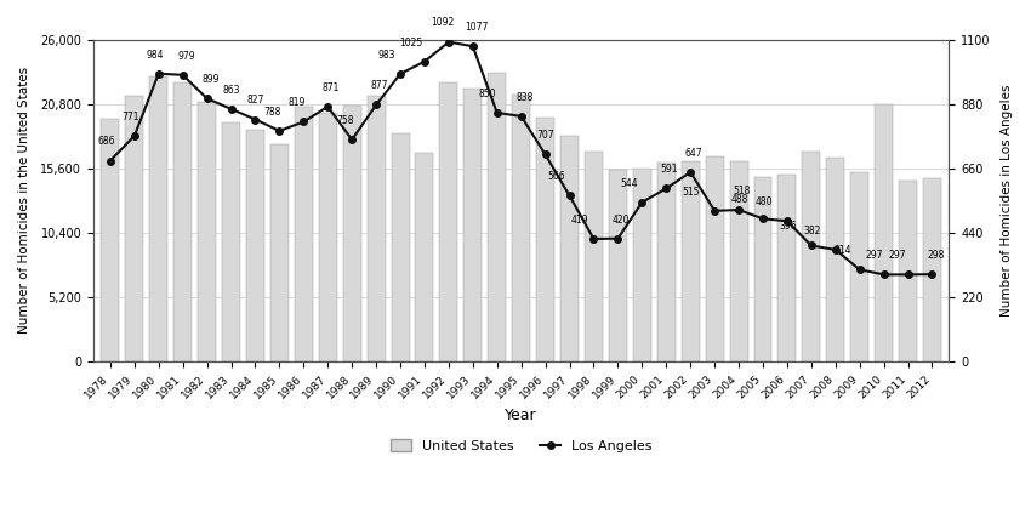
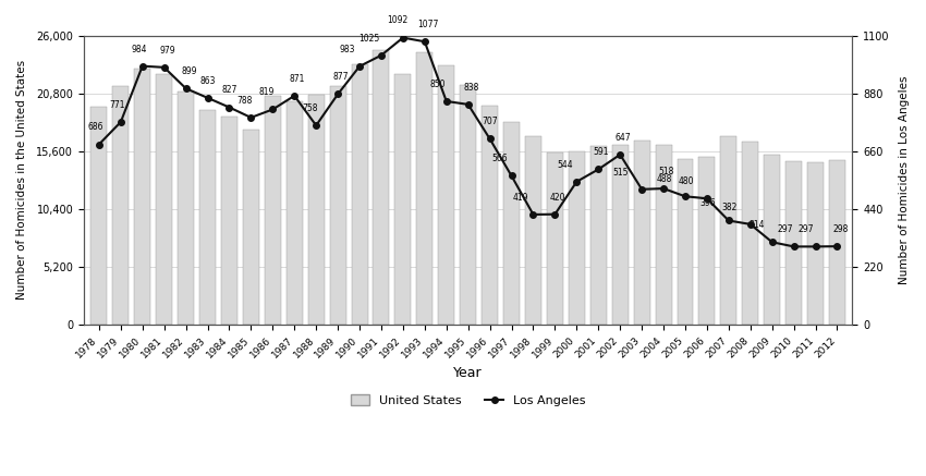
United States/1990: 18,400 -> 23,400
United States/1991: 16,900 -> 24,700
United States/1993: 22,000 -> 24,500
United States/2010: 20,800 -> 14,700
